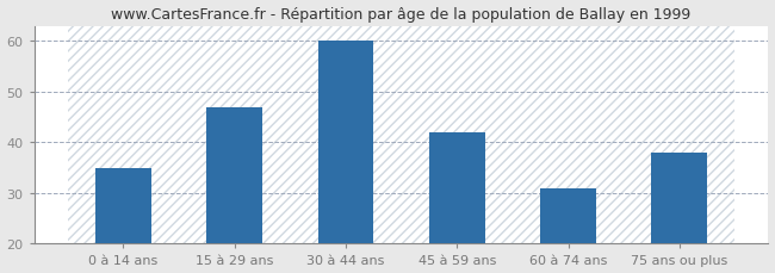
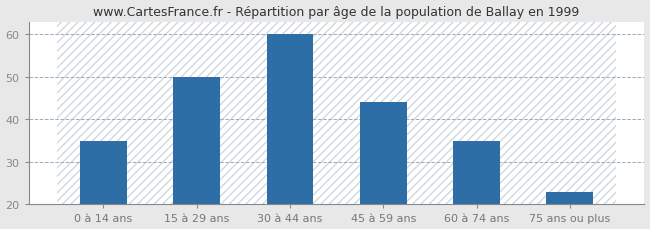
15 à 29 ans: 47 -> 50
45 à 59 ans: 42 -> 44
60 à 74 ans: 31 -> 35
75 ans ou plus: 38 -> 23
